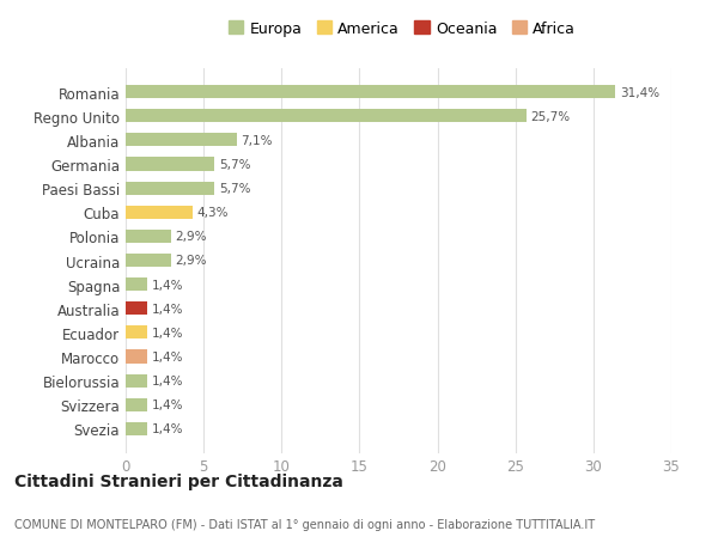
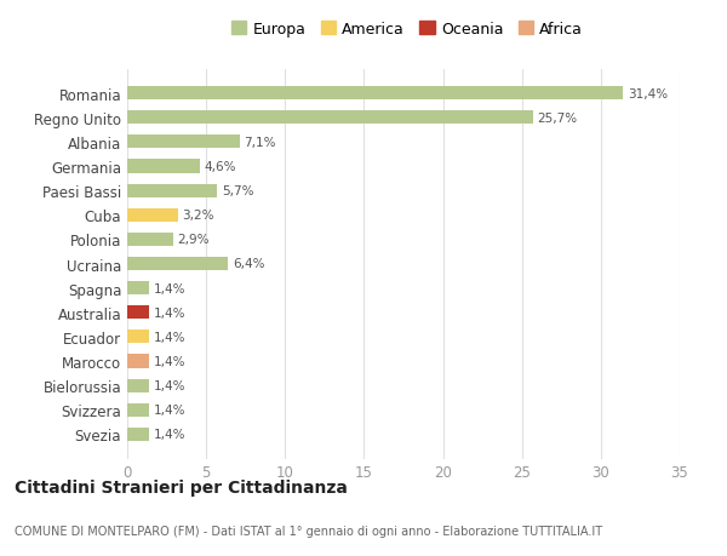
Germania: 5,7% -> 4,6%
Cuba: 4,3% -> 3,2%
Ucraina: 2,9% -> 6,4%
